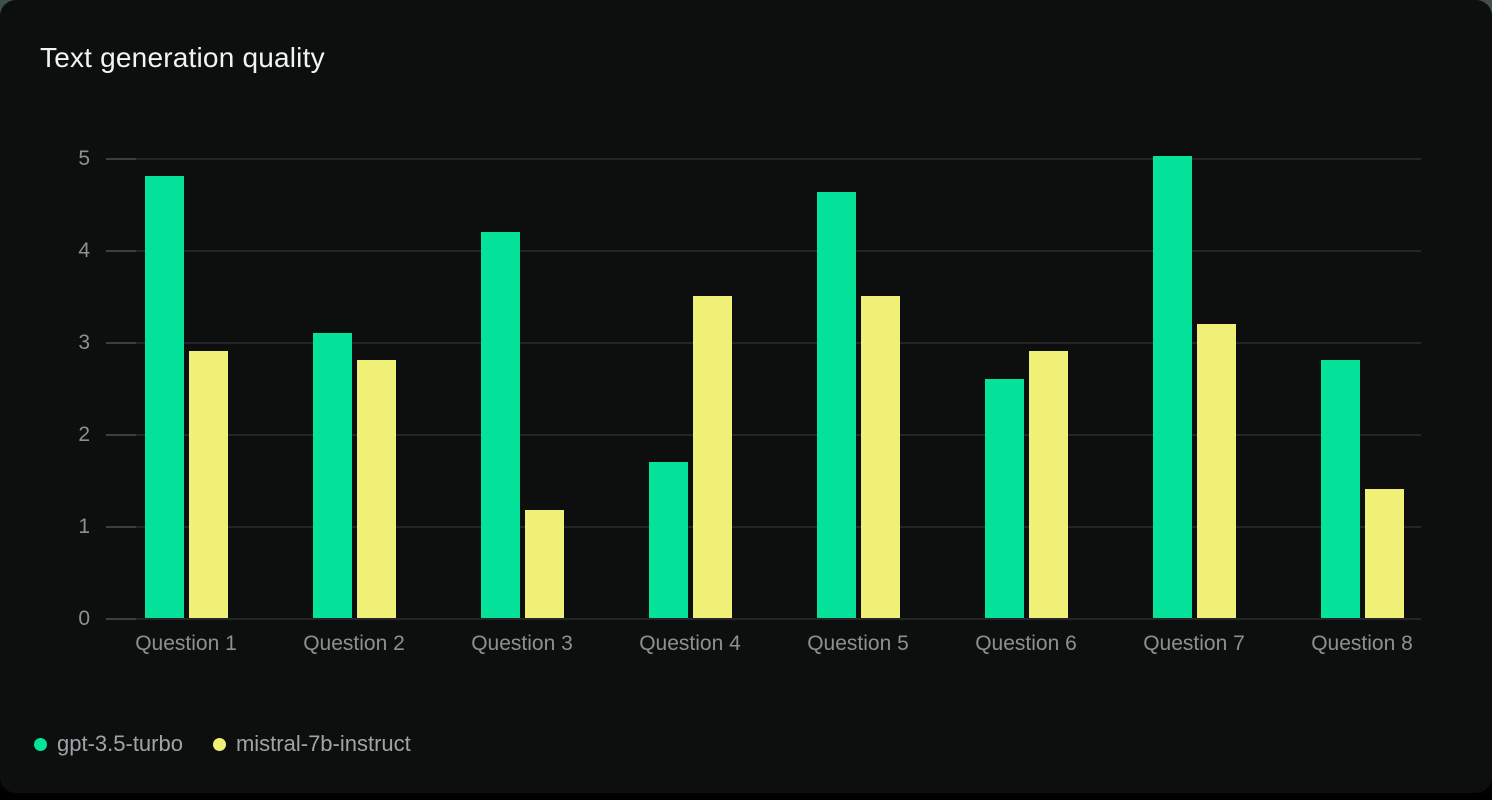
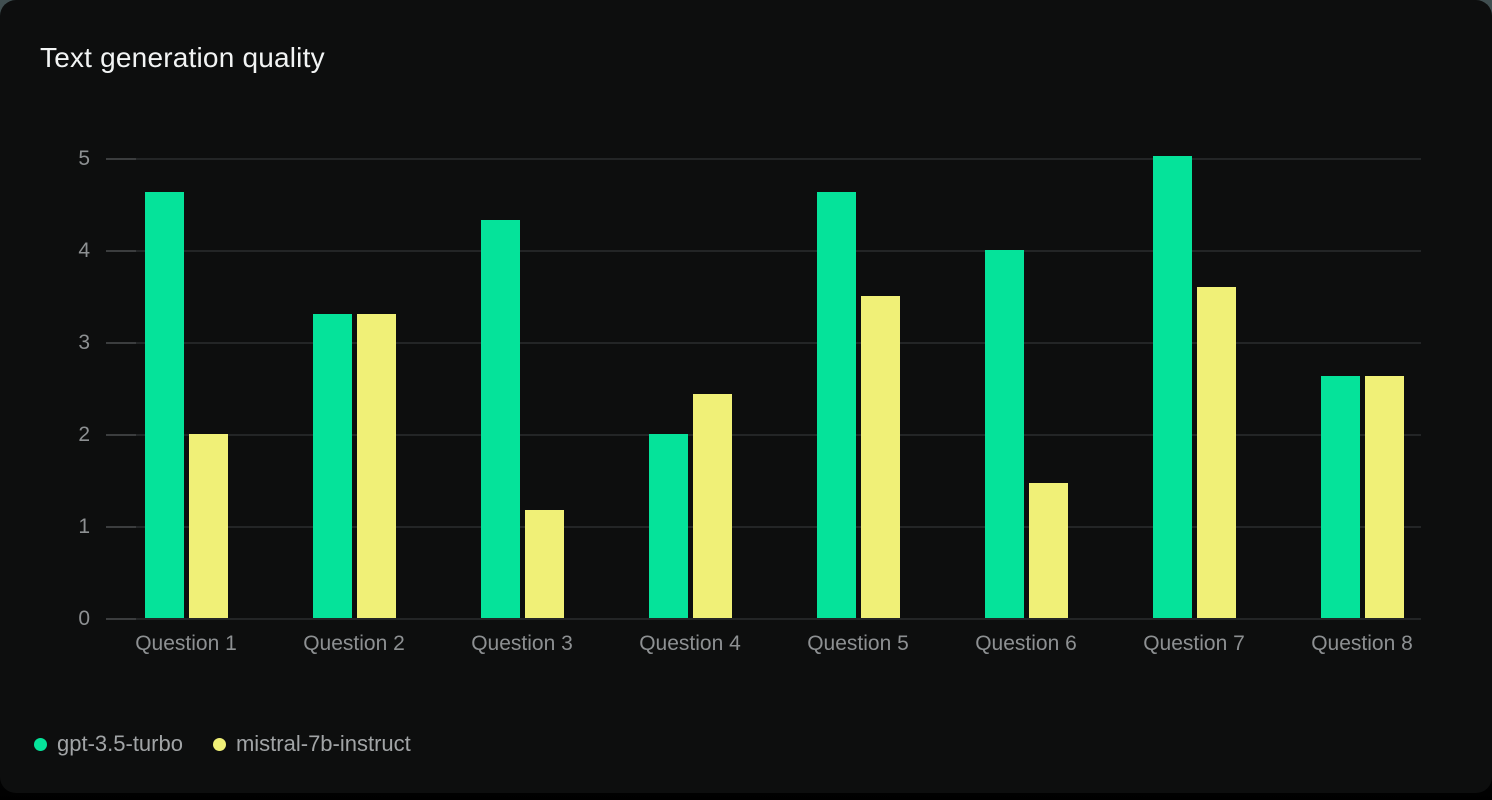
gpt-3.5-turbo/Question 1: 4.8 -> 4.6
mistral-7b-instruct/Question 1: 2.9 -> 2.0
gpt-3.5-turbo/Question 2: 3.1 -> 3.3
mistral-7b-instruct/Question 2: 2.8 -> 3.3
gpt-3.5-turbo/Question 3: 4.2 -> 4.3
gpt-3.5-turbo/Question 4: 1.7 -> 2.0
mistral-7b-instruct/Question 4: 3.5 -> 2.4
gpt-3.5-turbo/Question 6: 2.6 -> 4.0
mistral-7b-instruct/Question 6: 2.9 -> 1.5
mistral-7b-instruct/Question 7: 3.2 -> 3.6
gpt-3.5-turbo/Question 8: 2.8 -> 2.6
mistral-7b-instruct/Question 8: 1.4 -> 2.6
